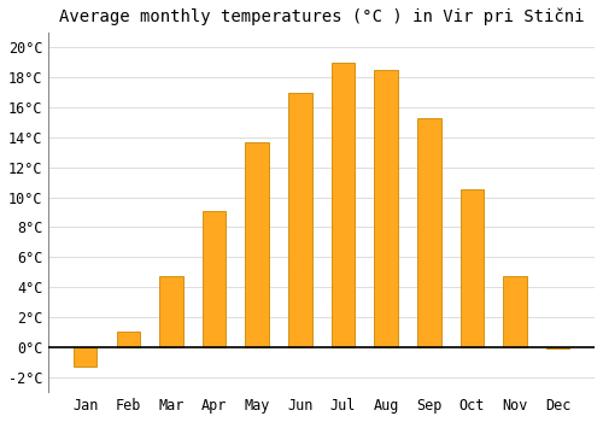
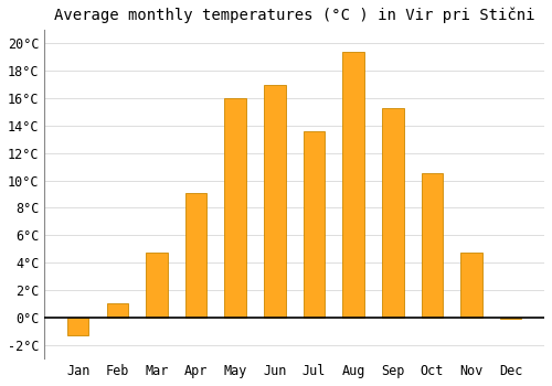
May: 13.7°C -> 16.0°C
Jul: 19.0°C -> 13.6°C
Aug: 18.5°C -> 19.4°C
